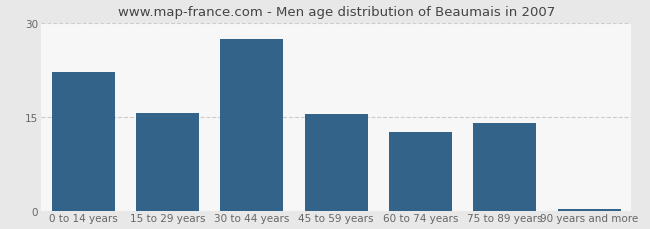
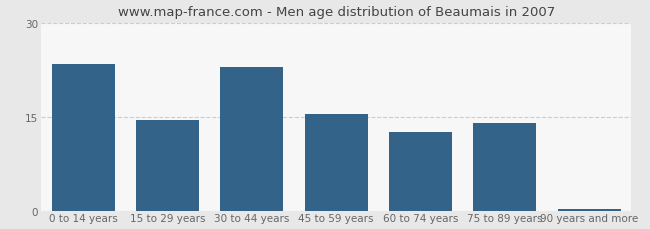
0 to 14 years: 22.2 -> 23.5
15 to 29 years: 15.6 -> 14.5
30 to 44 years: 27.4 -> 23.0
